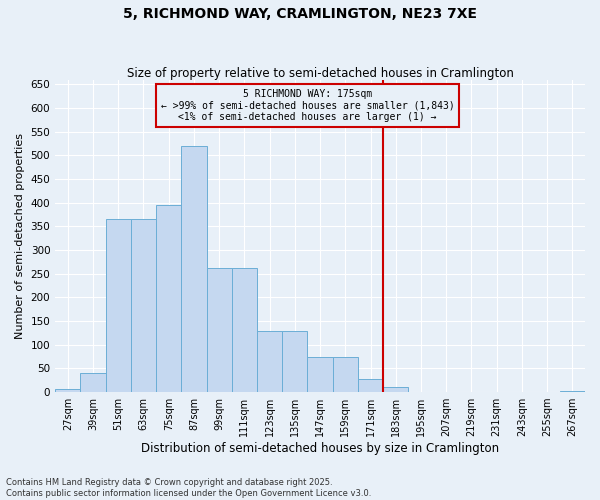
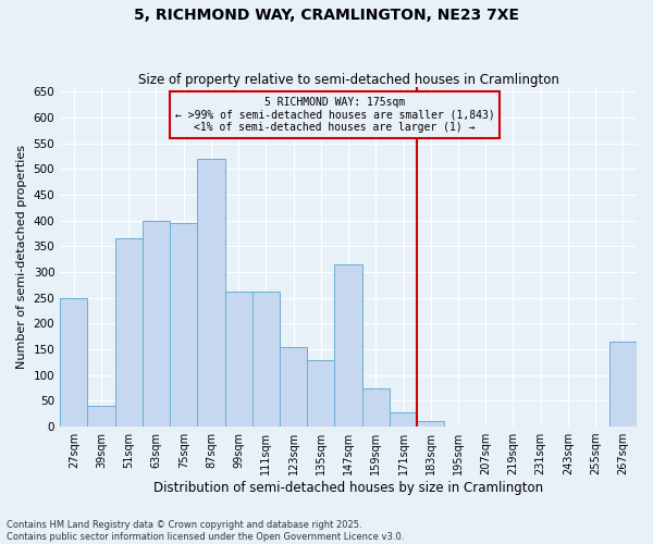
27sqm: 7 -> 250
63sqm: 365 -> 400
123sqm: 128 -> 155
147sqm: 75 -> 315
267sqm: 3 -> 165
